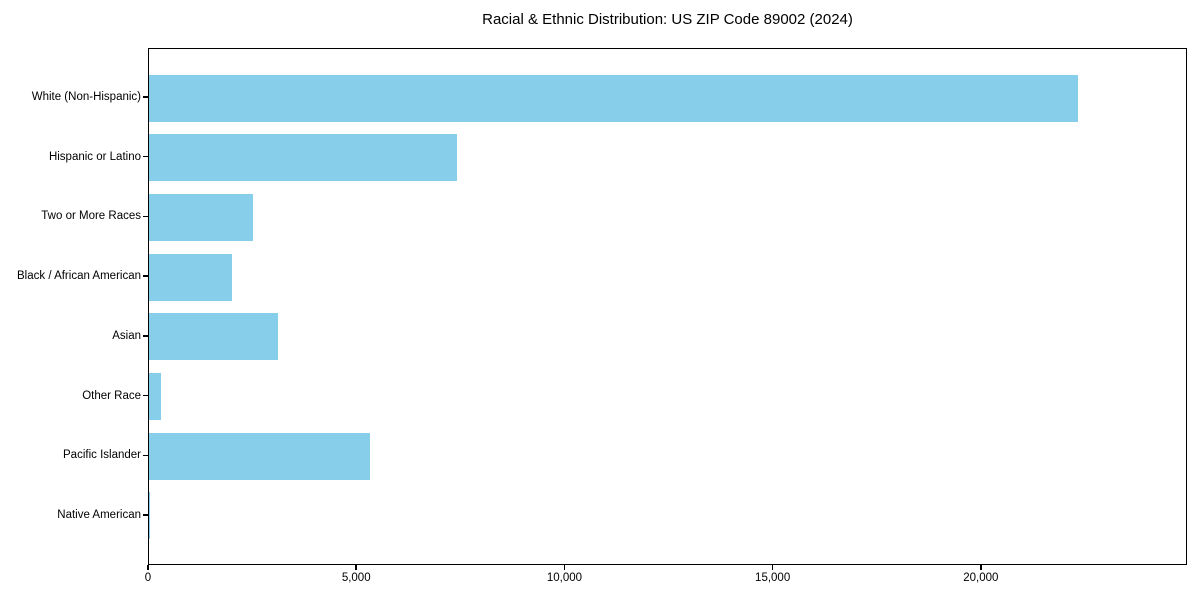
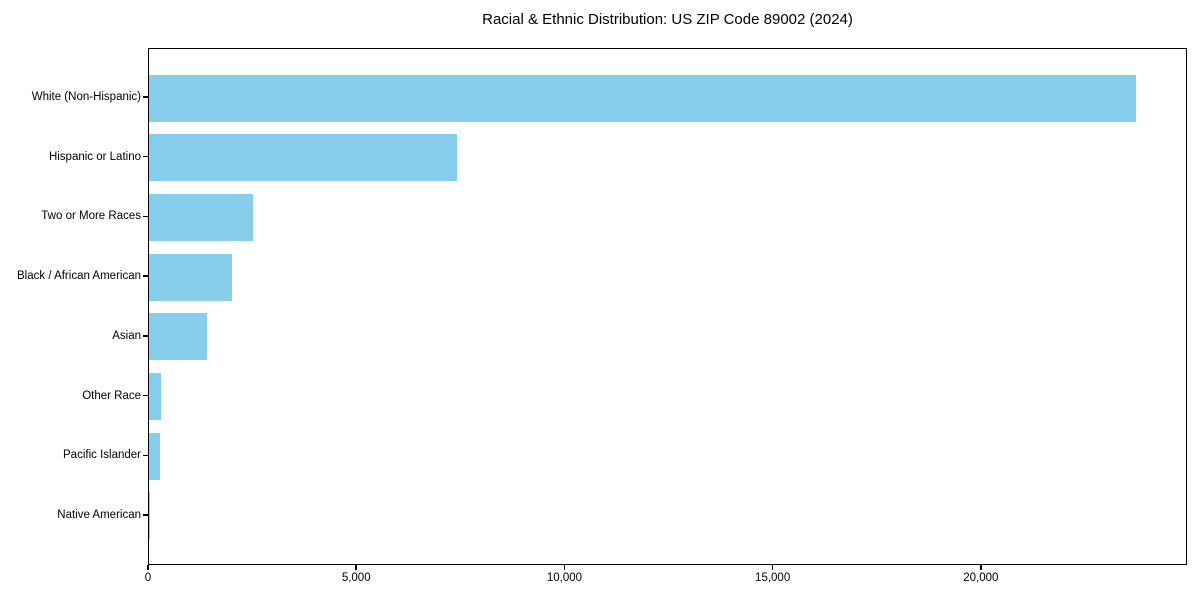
White (Non-Hispanic): 22300 -> 23700
Asian: 3100 -> 1400
Pacific Islander: 5300 -> 300
